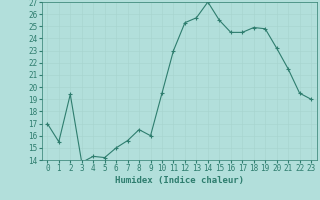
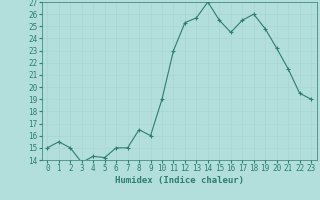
0: 17.0 -> 15.0
2: 19.4 -> 15.0
7: 15.6 -> 15.0
10: 19.5 -> 19.0
17: 24.5 -> 25.5
18: 24.9 -> 26.0
